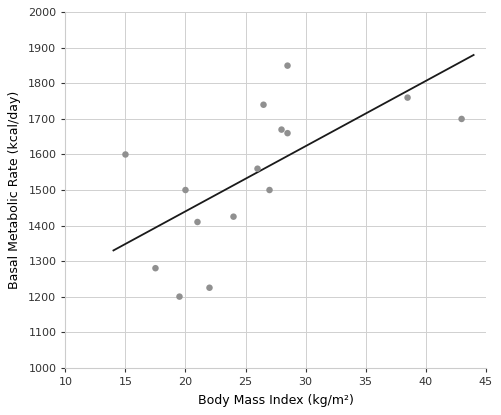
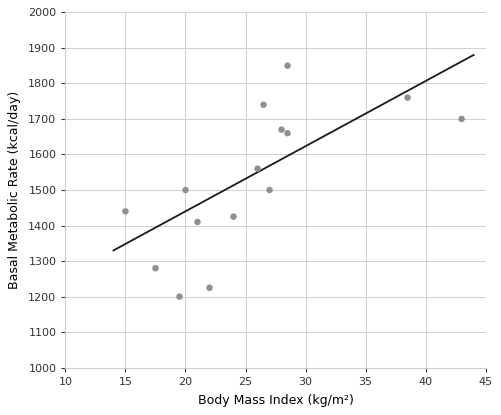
15: 1600 -> 1440
